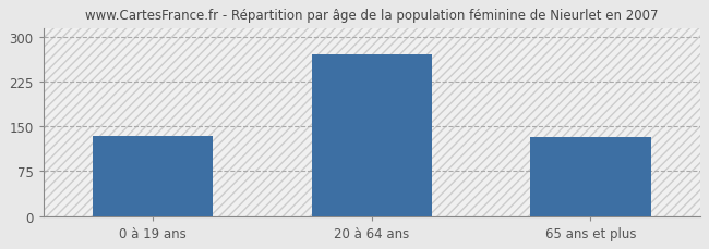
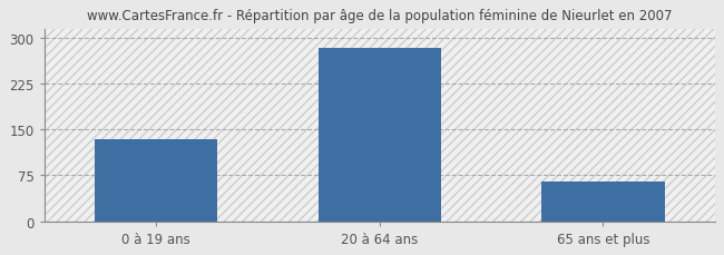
20 à 64 ans: 270 -> 283
65 ans et plus: 132 -> 65
